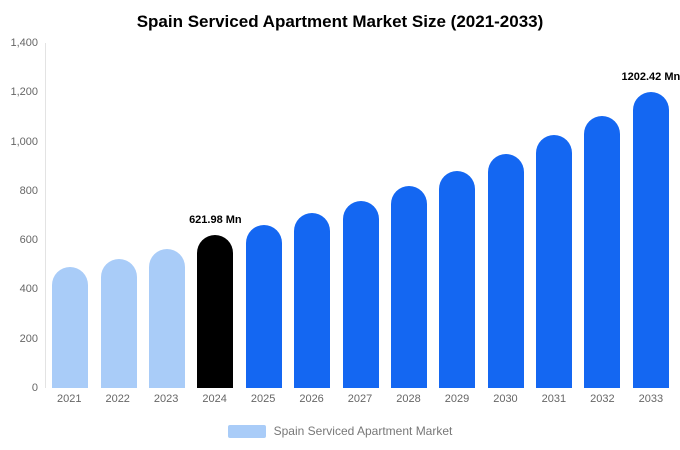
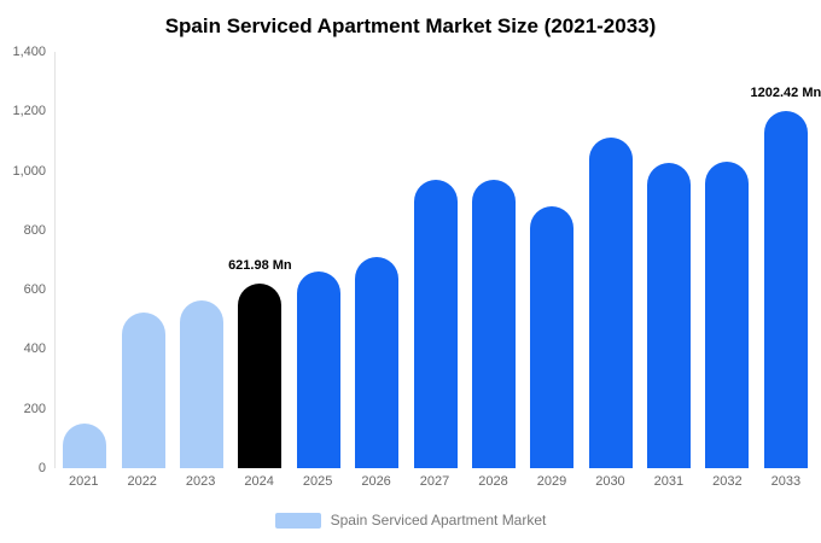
2021: 490 -> 150
2027: 760 -> 970
2028: 820 -> 970
2030: 950 -> 1110
2032: 1100 -> 1030
